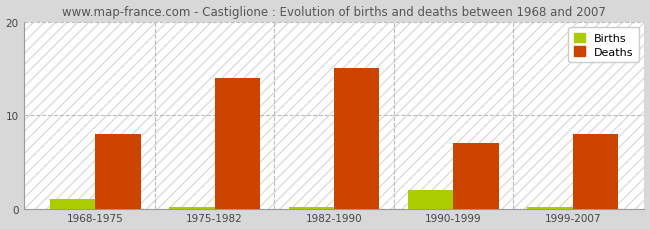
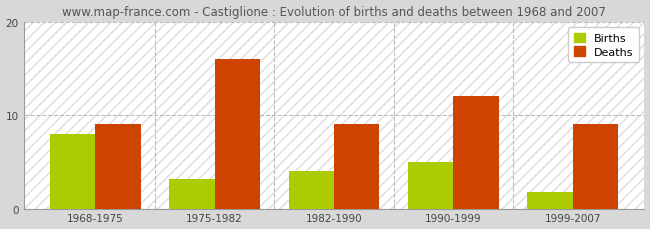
Births/1968-1975: 1.0 -> 8.0
Deaths/1968-1975: 8 -> 9
Births/1975-1982: 0.2 -> 3.2
Deaths/1975-1982: 14 -> 16
Births/1982-1990: 0.2 -> 4.0
Deaths/1982-1990: 15 -> 9
Births/1990-1999: 2.0 -> 5.0
Deaths/1990-1999: 7 -> 12
Births/1999-2007: 0.2 -> 1.8
Deaths/1999-2007: 8 -> 9
